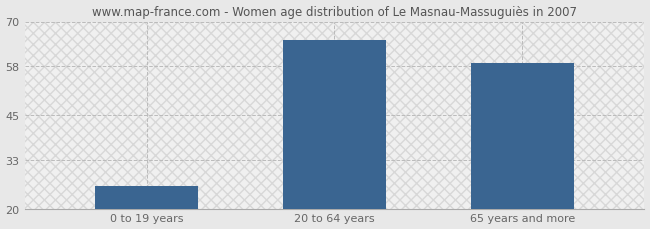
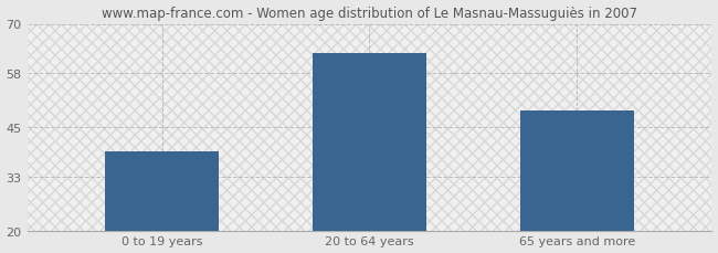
0 to 19 years: 26 -> 39
20 to 64 years: 65 -> 63
65 years and more: 59 -> 49
